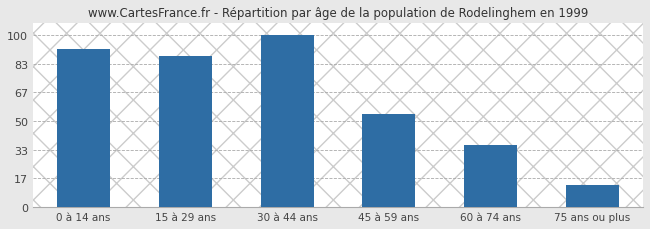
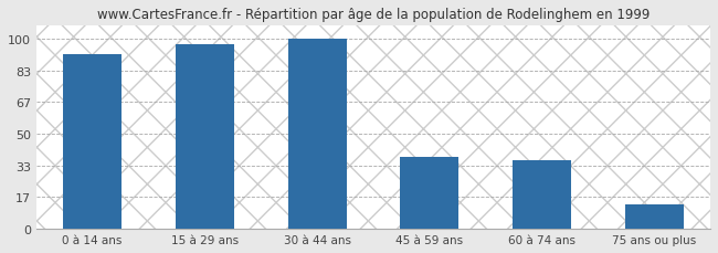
15 à 29 ans: 88 -> 97
45 à 59 ans: 54 -> 38
